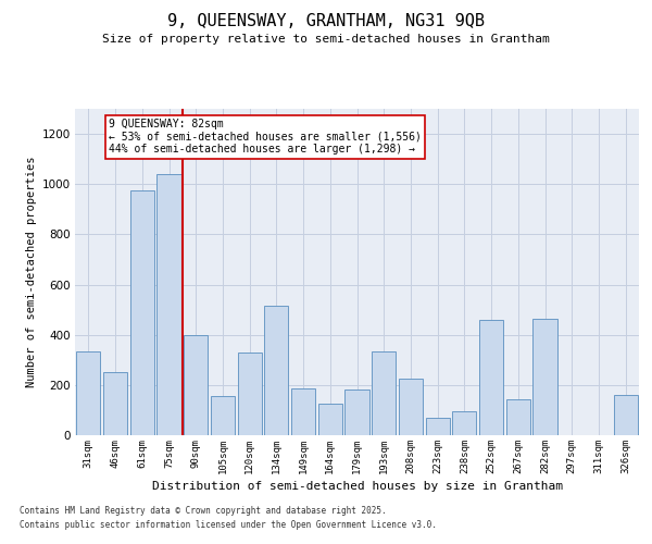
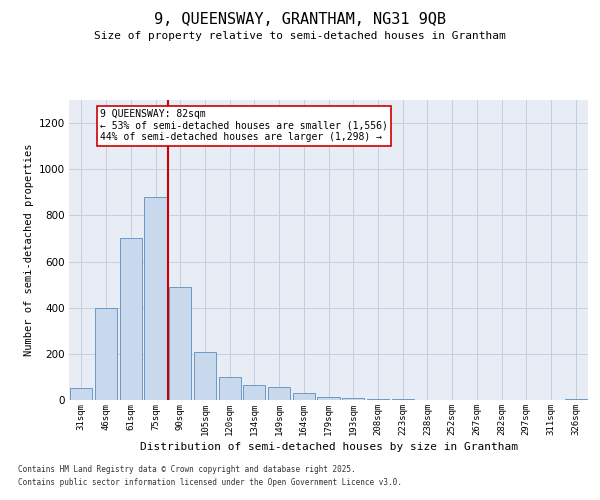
31sqm: 335 -> 50
46sqm: 250 -> 400
61sqm: 975 -> 700
75sqm: 1040 -> 880
90sqm: 400 -> 490
105sqm: 155 -> 210
120sqm: 330 -> 100
134sqm: 515 -> 65
149sqm: 185 -> 55
164sqm: 125 -> 30
179sqm: 180 -> 15
193sqm: 335 -> 10
208sqm: 225 -> 5
223sqm: 70 -> 3
238sqm: 95 -> 2
252sqm: 460 -> 1
267sqm: 145 -> 1
282sqm: 465 -> 1
326sqm: 160 -> 5
